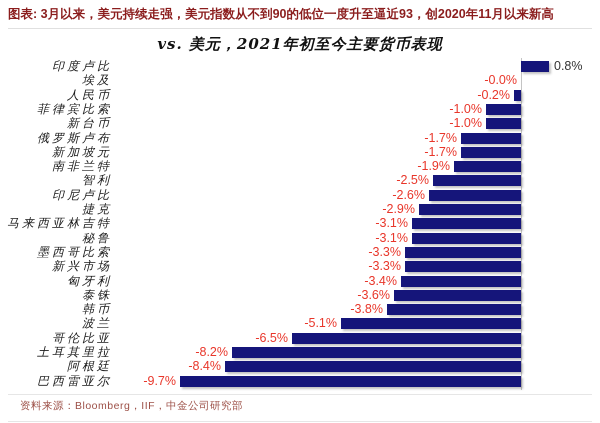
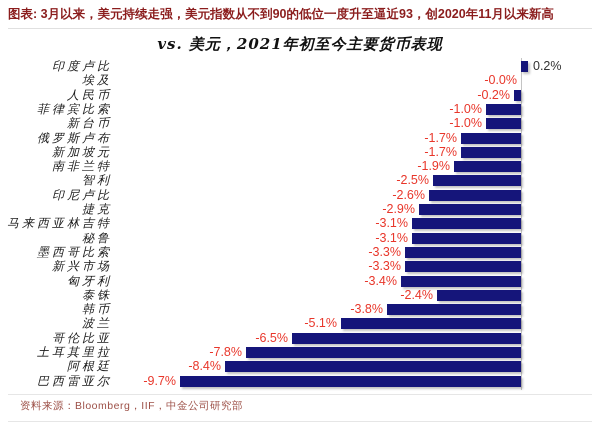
印度卢比: 0.8% -> 0.2%
泰铢: -3.6% -> -2.4%
土耳其里拉: -8.2% -> -7.8%
